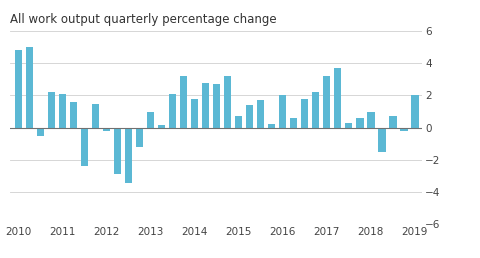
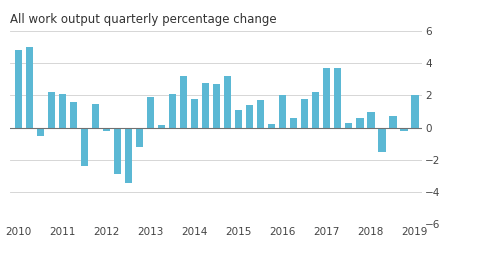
2013: 1.0 -> 1.9
2015: 0.7 -> 1.1
2017: 3.2 -> 3.7
